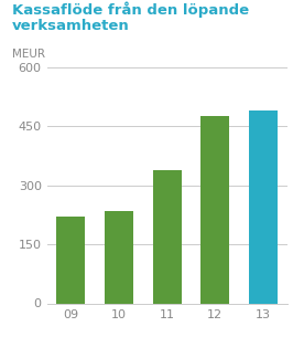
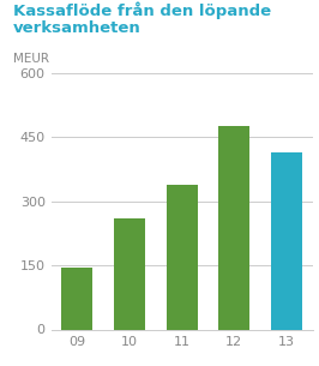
09: 220 -> 145
10: 235 -> 260
13: 490 -> 415
